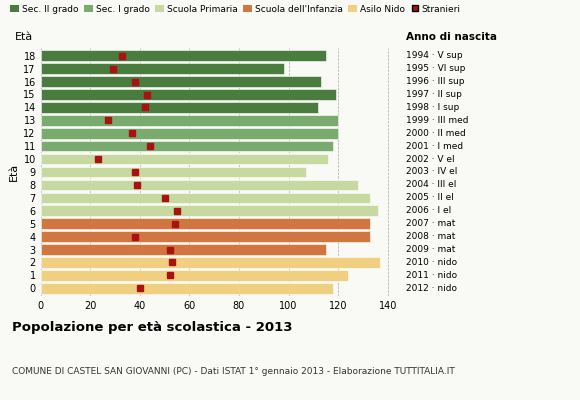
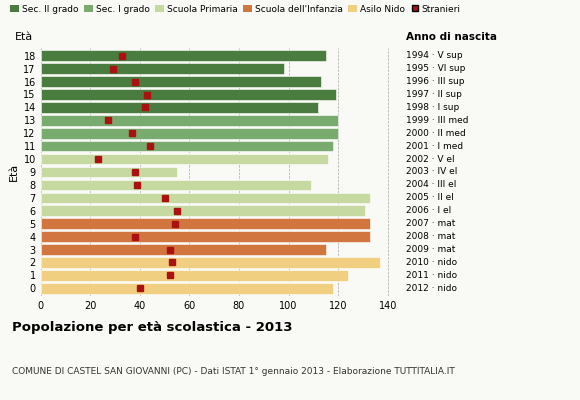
9: 107 -> 55
8: 128 -> 109
6: 136 -> 131
